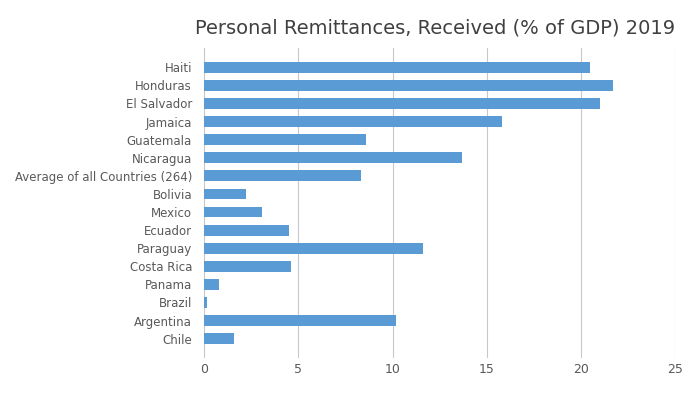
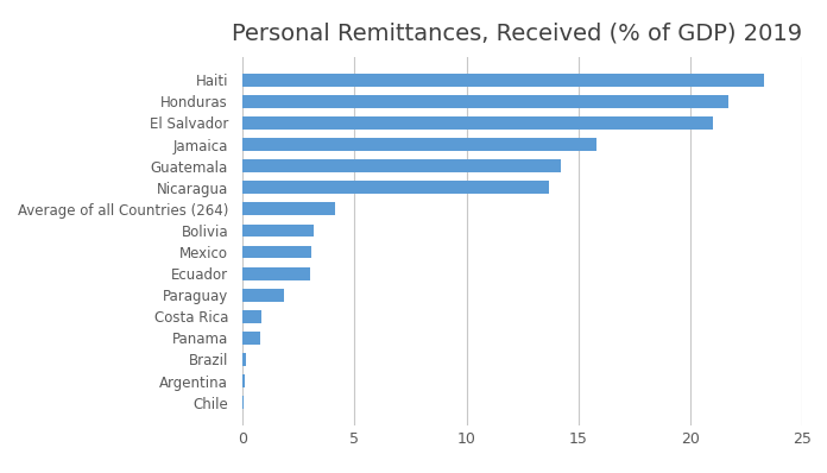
Haiti: 20.5 -> 23.3
Guatemala: 8.6 -> 14.2
Average of all Countries (264): 8.3 -> 4.1
Bolivia: 2.2 -> 3.1
Ecuador: 4.5 -> 3.0
Paraguay: 11.6 -> 1.9
Costa Rica: 4.6 -> 0.8
Argentina: 10.2 -> 0.1
Chile: 1.6 -> 0.0
